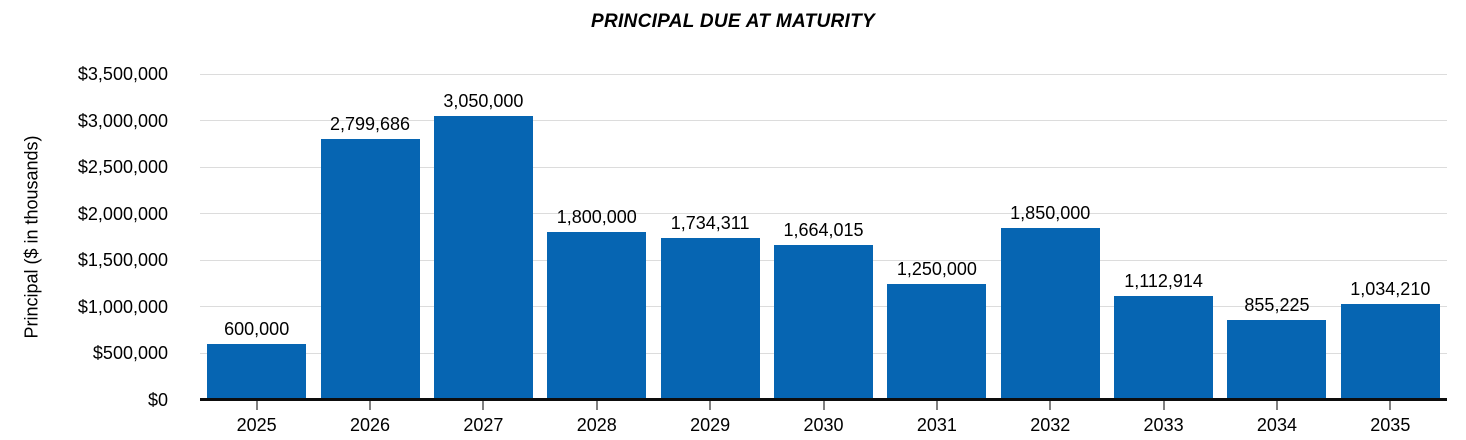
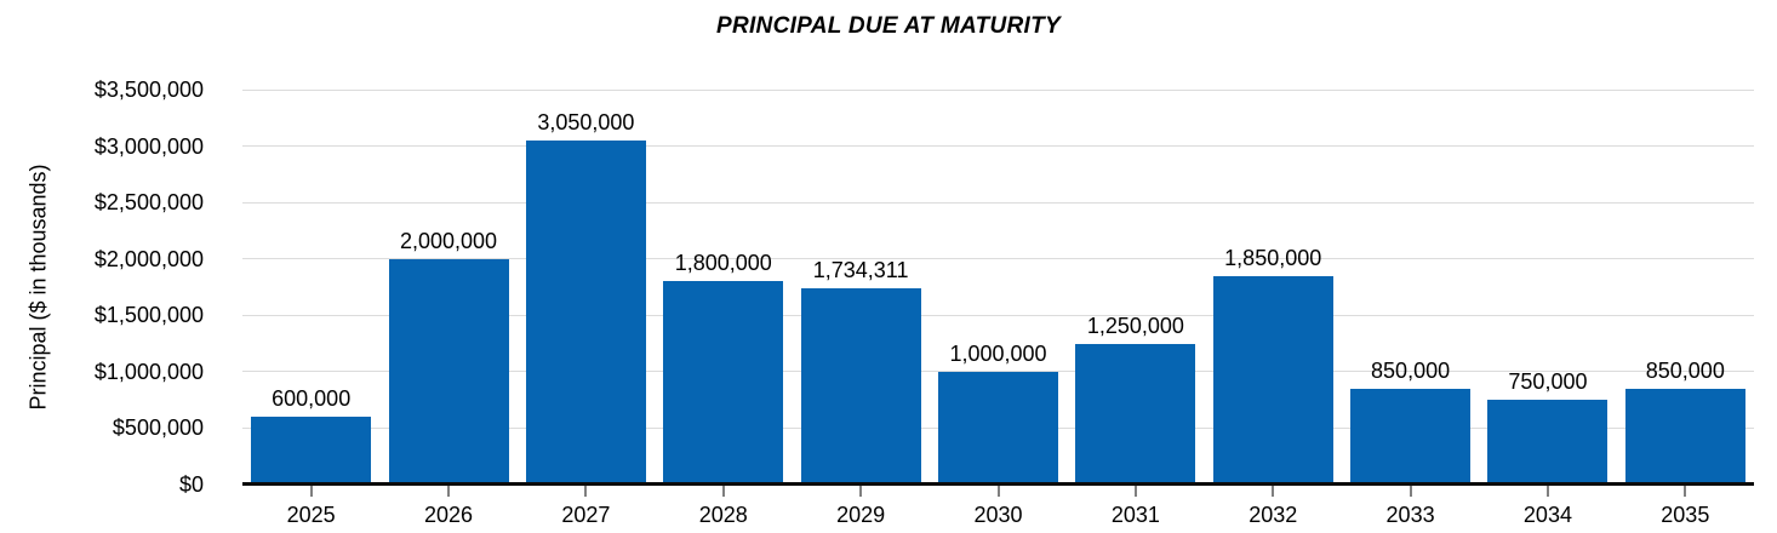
2026: 2,799,686 -> 2,000,000
2030: 1,664,015 -> 1,000,000
2033: 1,112,914 -> 850,000
2034: 855,225 -> 750,000
2035: 1,034,210 -> 850,000
